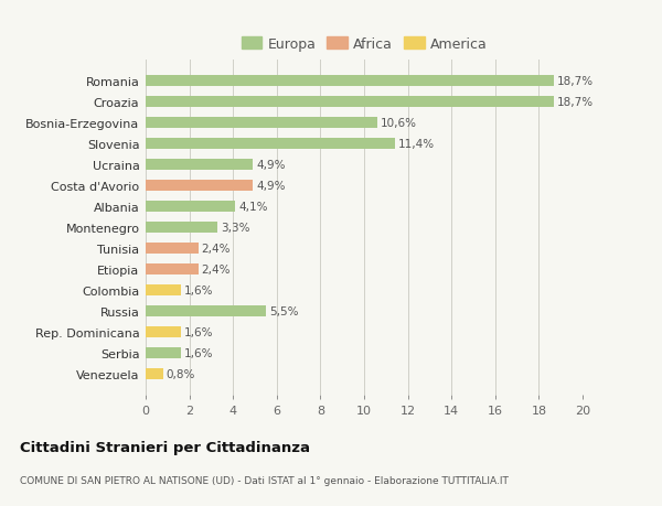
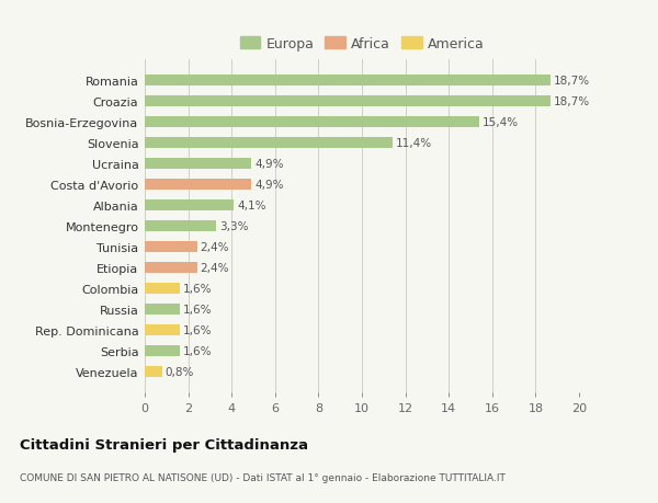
Bosnia-Erzegovina: 10,6% -> 15,4%
Russia: 5,5% -> 1,6%
